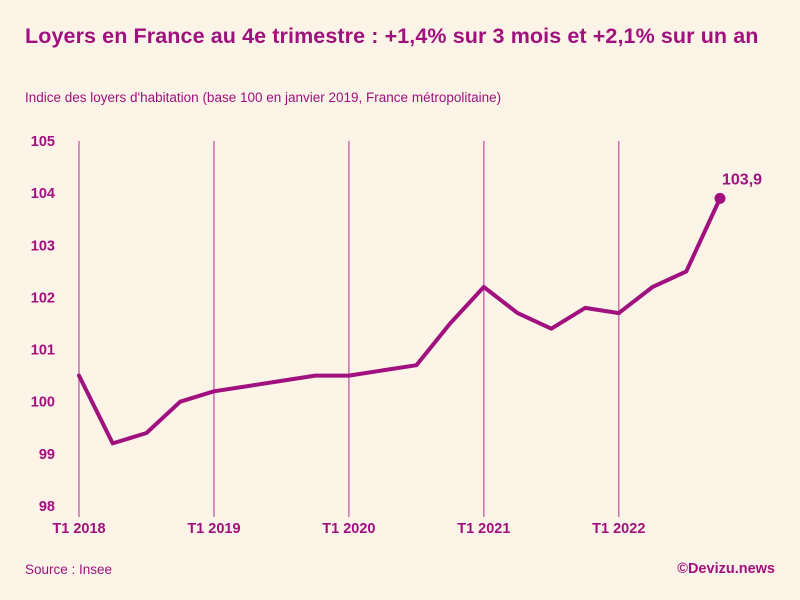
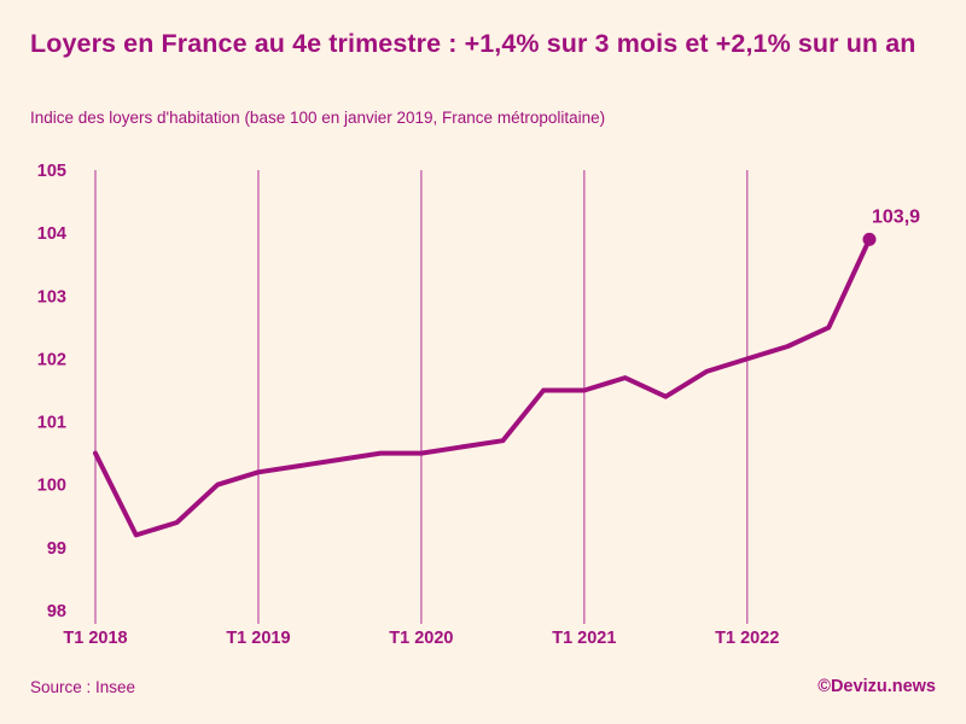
T1 2021: 102.2 -> 101.5
T1 2022: 101.7 -> 102.0
